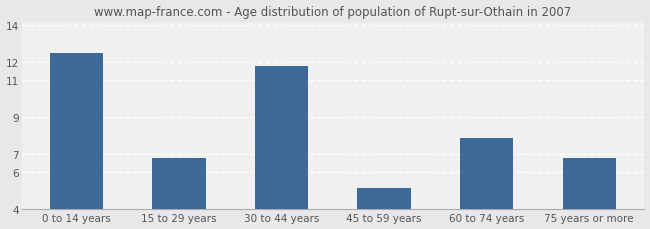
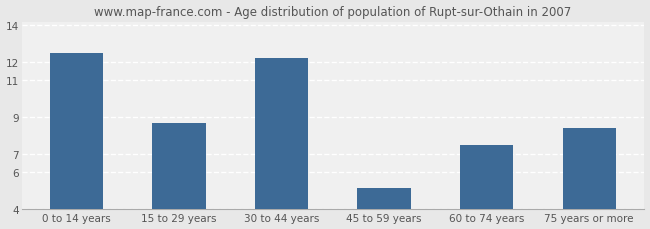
15 to 29 years: 6.8 -> 8.7
30 to 44 years: 11.8 -> 12.2
60 to 74 years: 7.8 -> 7.5
75 years or more: 6.8 -> 8.4
